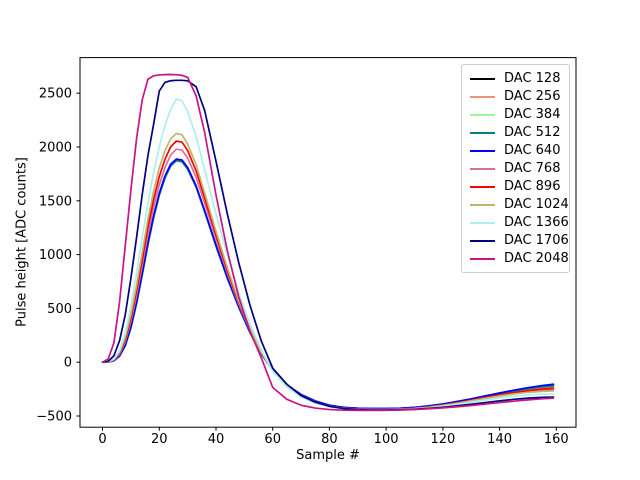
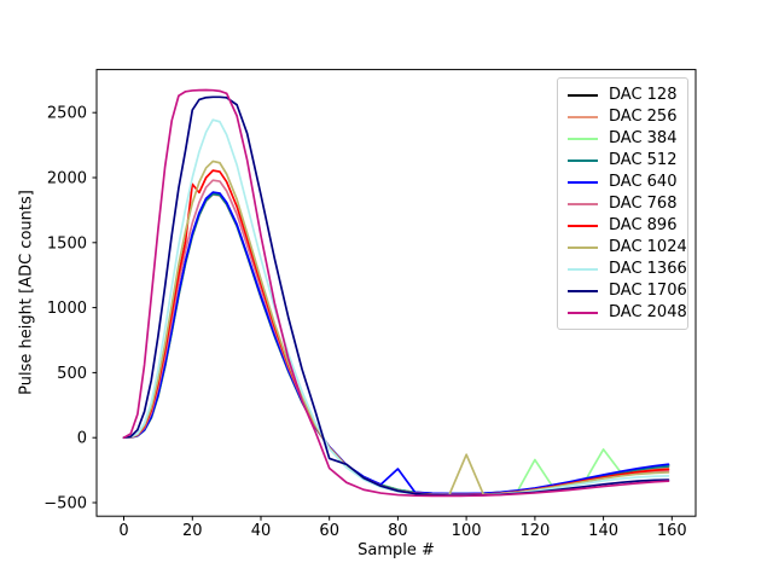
DAC 896/20: 1720 -> 1950
DAC 1706/60: -60 -> -160
DAC 640/80: -400 -> -240
DAC 1024/100: -440 -> -130
DAC 384/120: -390 -> -170
DAC 384/140: -290 -> -90
